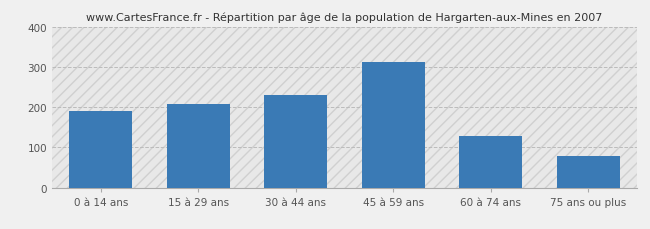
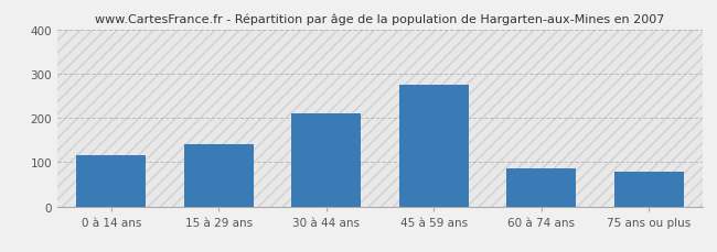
0 à 14 ans: 190 -> 115
15 à 29 ans: 207 -> 140
30 à 44 ans: 231 -> 210
45 à 59 ans: 312 -> 275
60 à 74 ans: 129 -> 85
